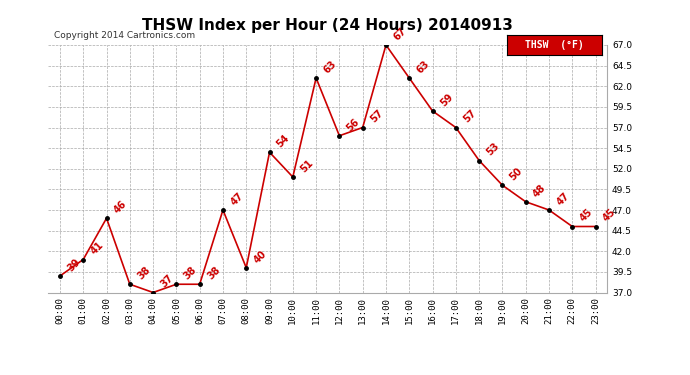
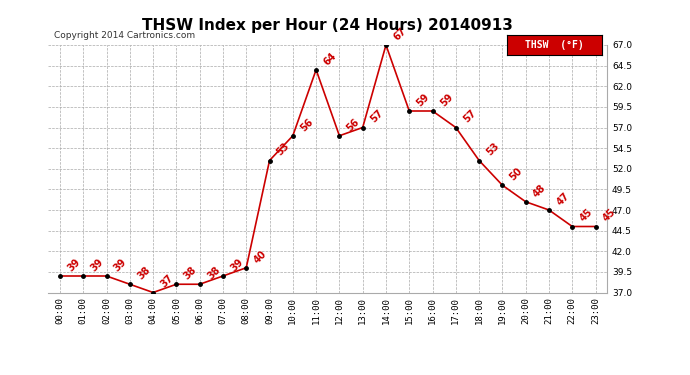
01:00: 41 -> 39
02:00: 46 -> 39
07:00: 47 -> 39
09:00: 54 -> 53
10:00: 51 -> 56
11:00: 63 -> 64
15:00: 63 -> 59
